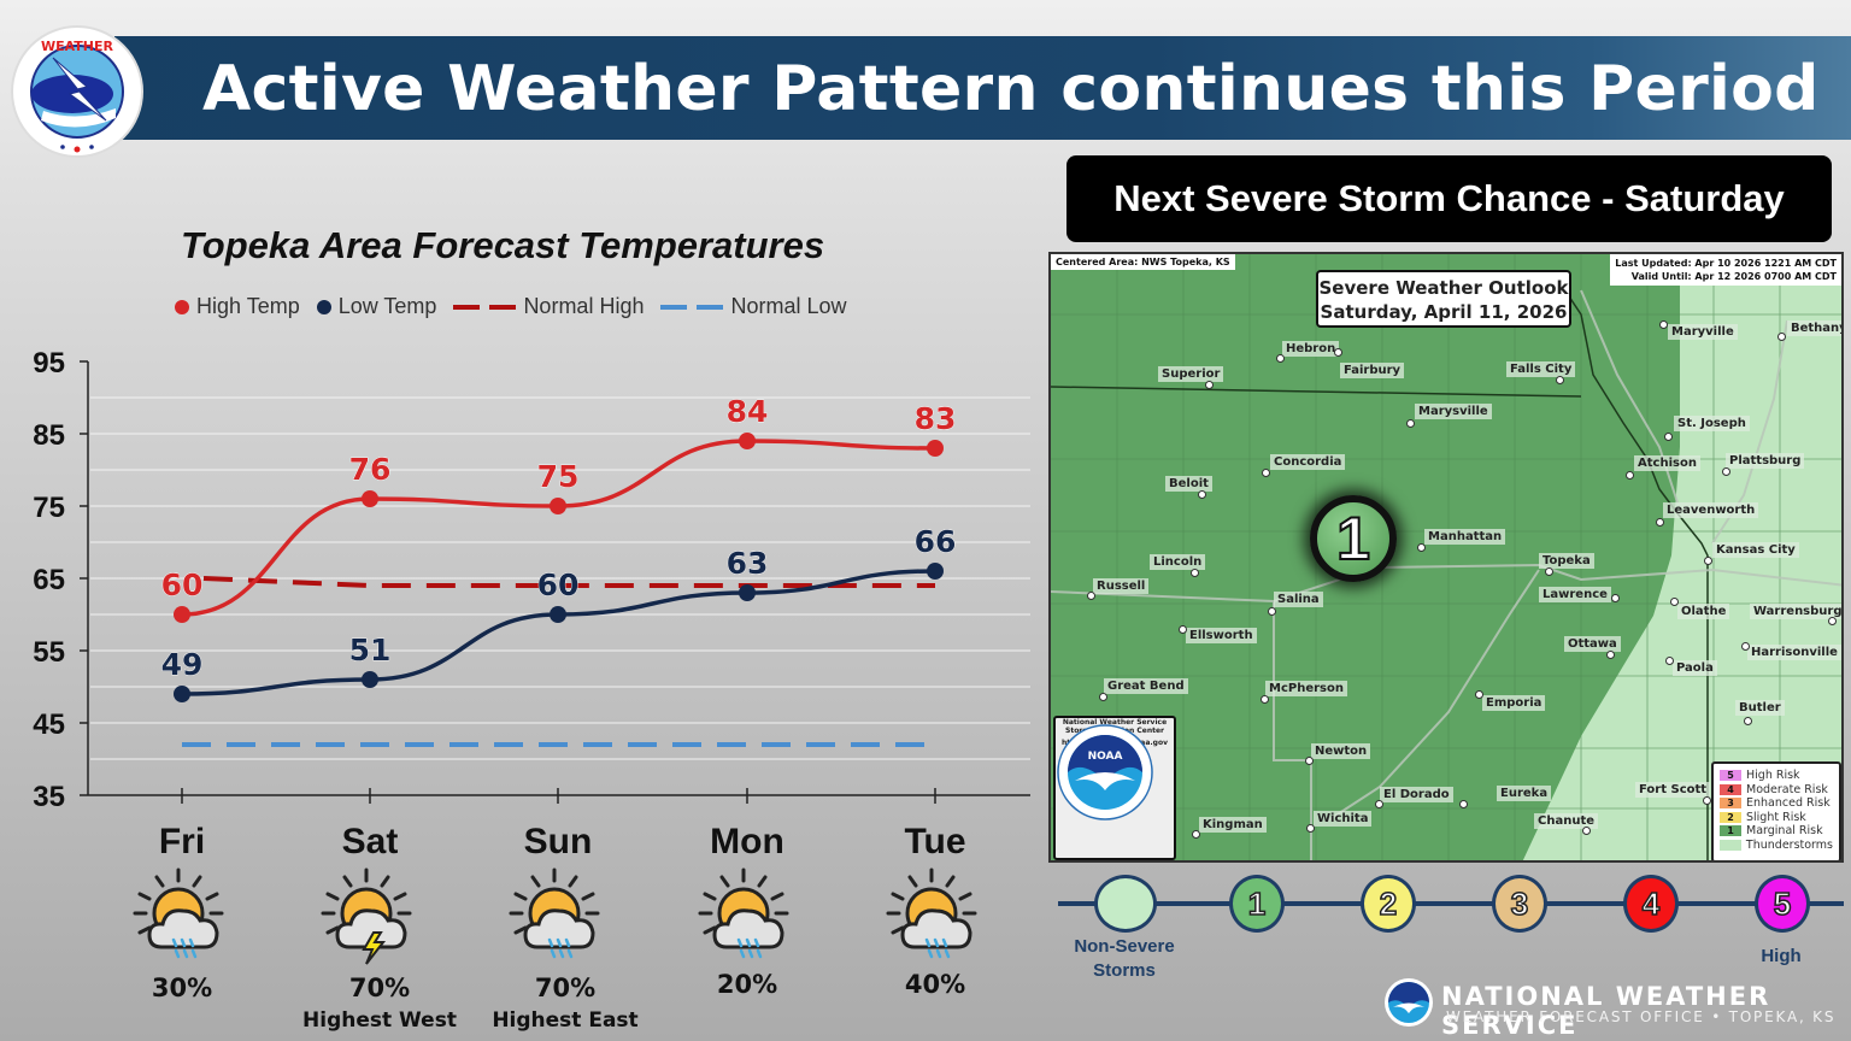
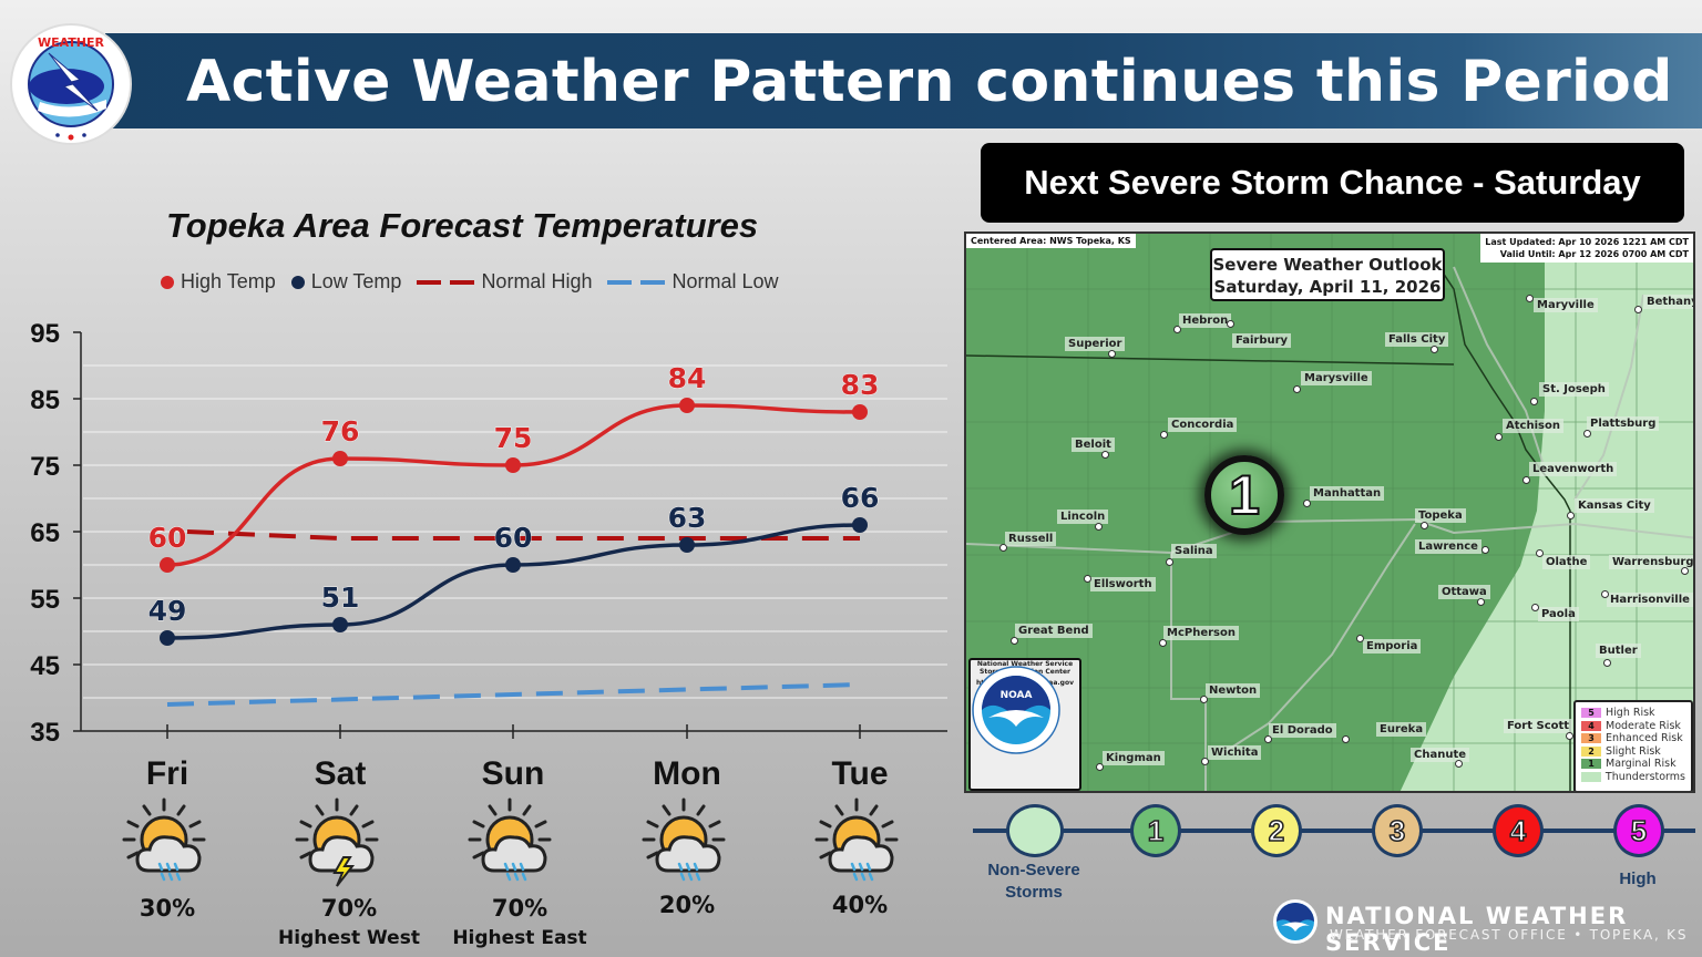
Normal Low/Fri: 42 -> 39
Normal High/Mon: 64 -> 44
